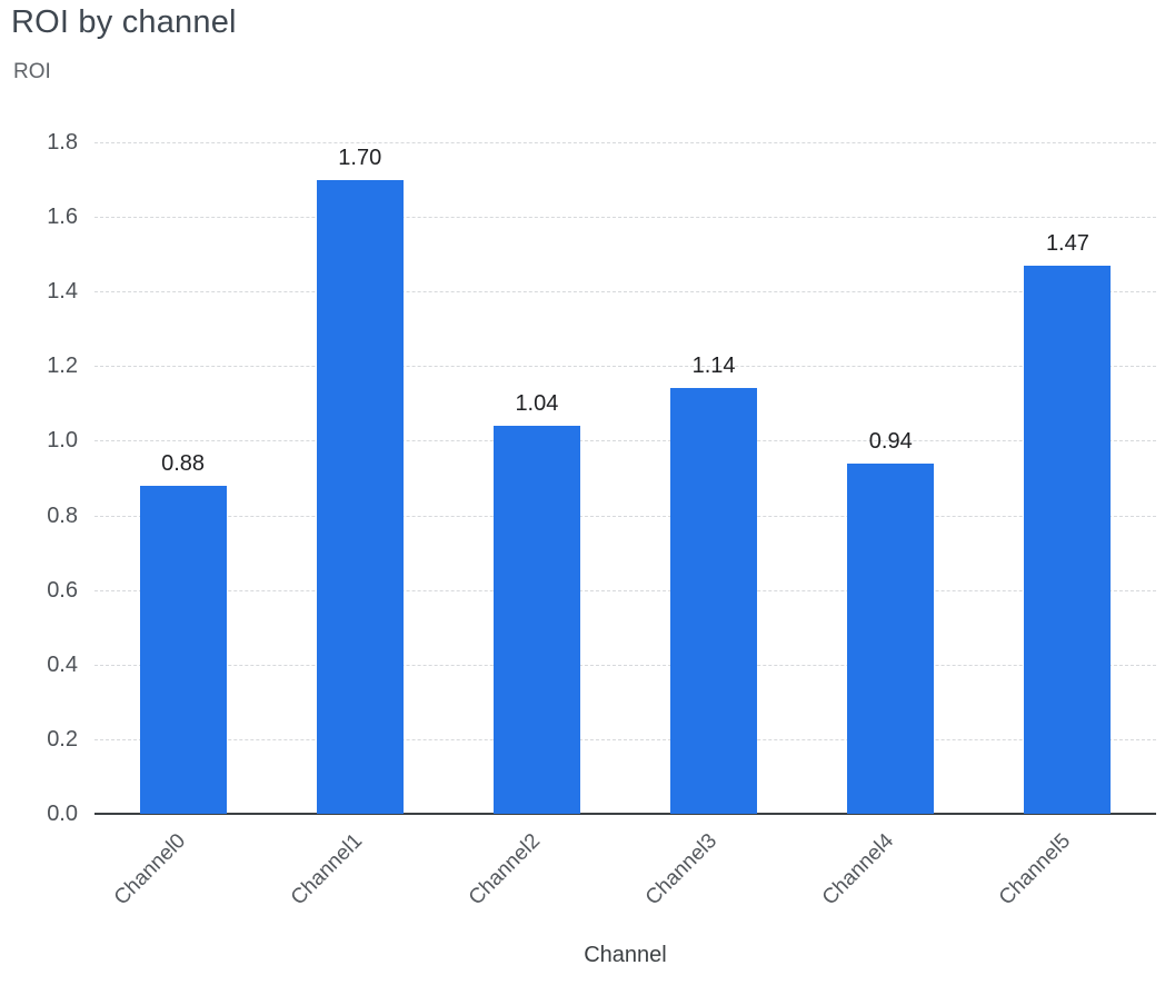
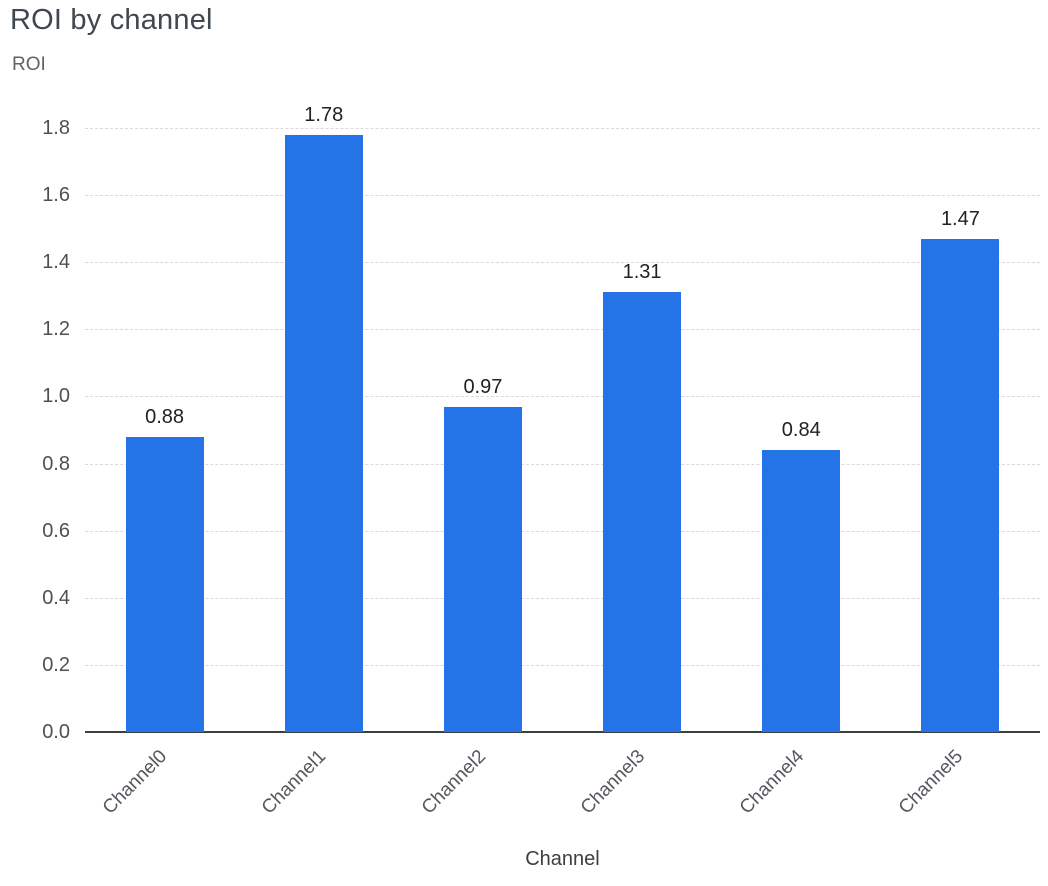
Channel1: 1.70 -> 1.78
Channel2: 1.04 -> 0.97
Channel3: 1.14 -> 1.31
Channel4: 0.94 -> 0.84
